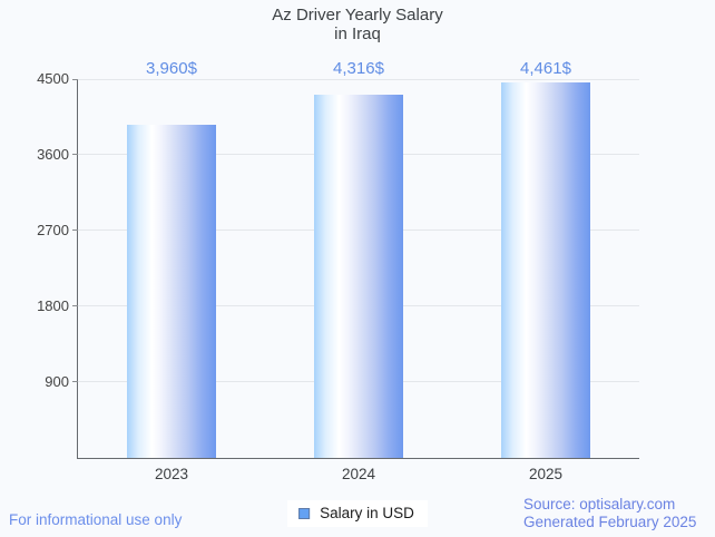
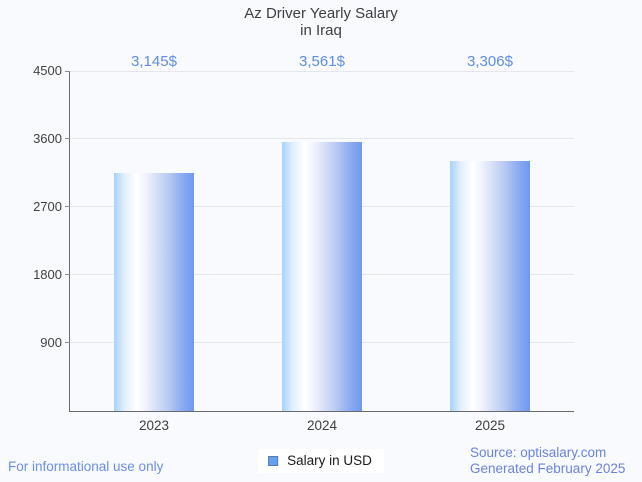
2023: 3,960 -> 3,145
2024: 4,316 -> 3,561
2025: 4,461 -> 3,306
